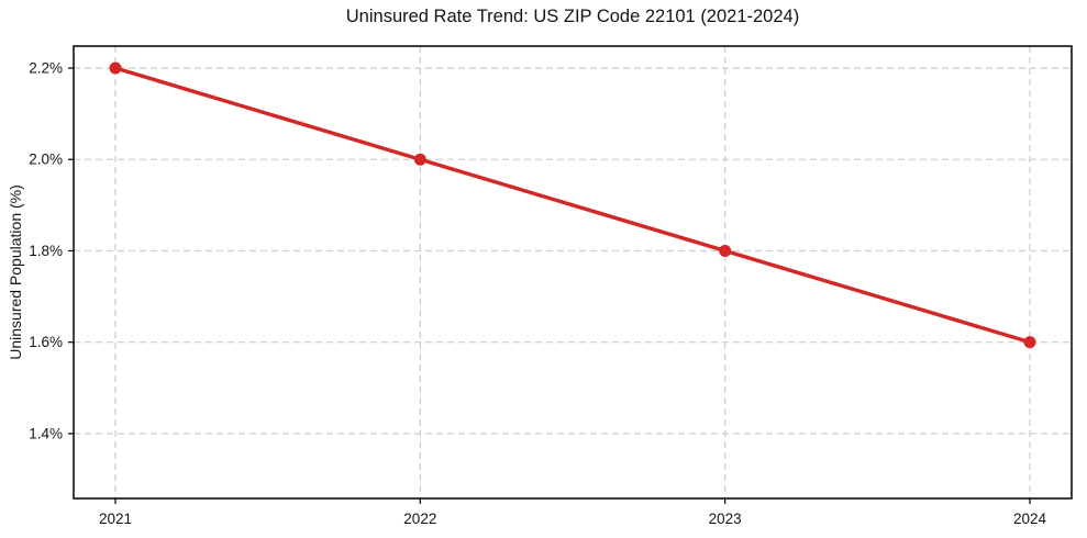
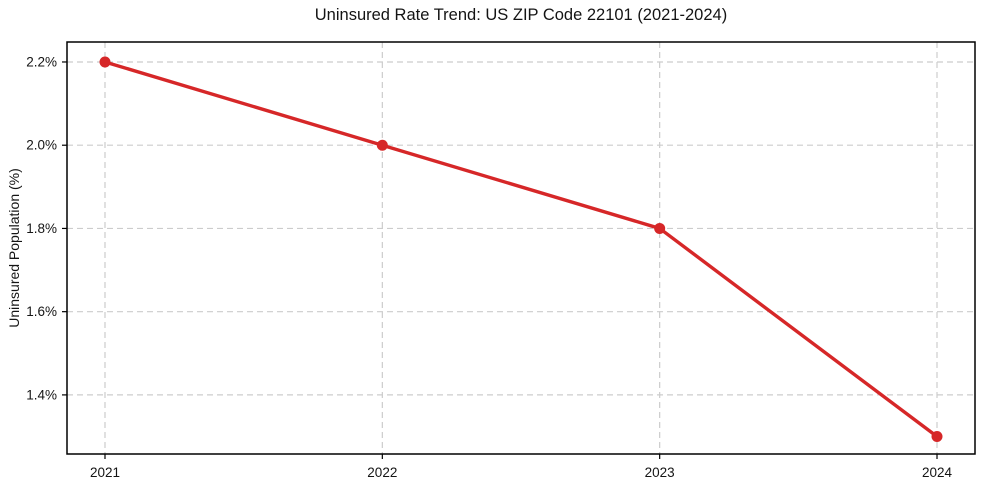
2024: 1.6% -> 1.3%
